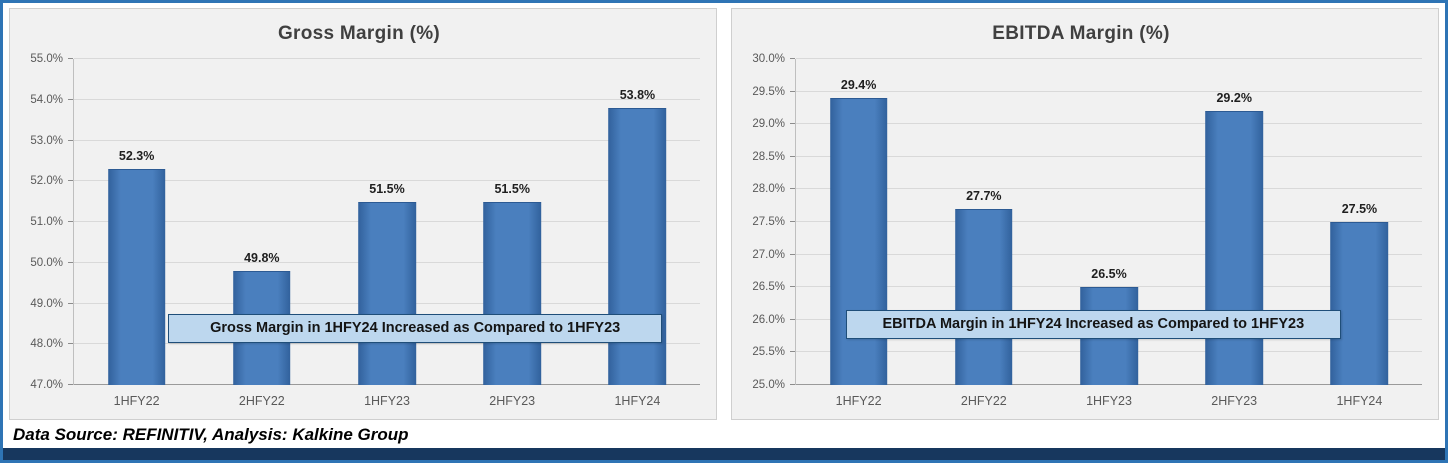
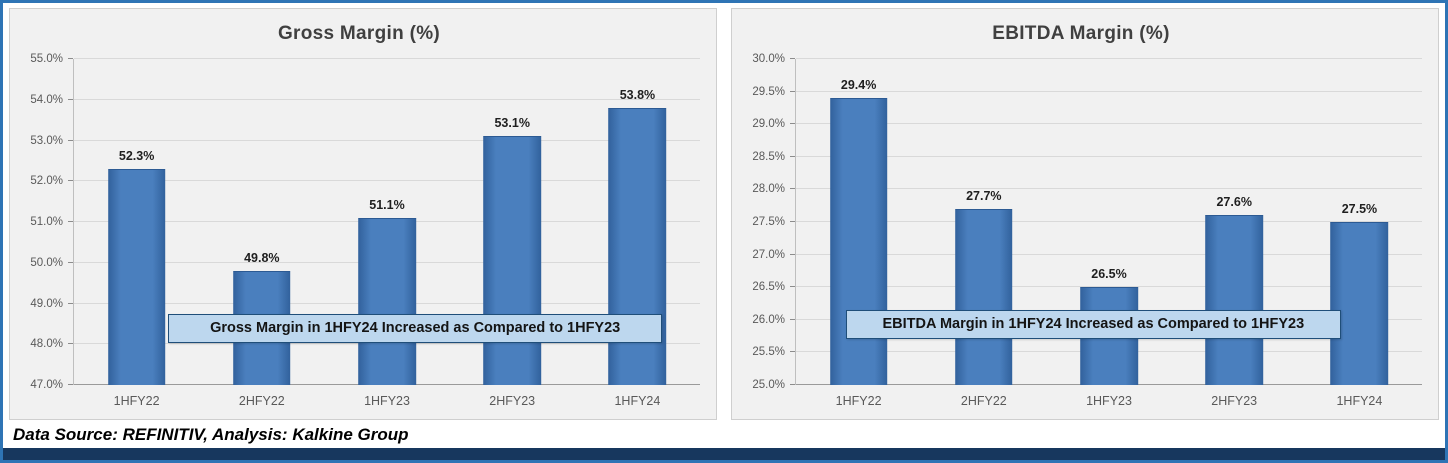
Gross Margin (%)/1HFY23: 51.5% -> 51.1%
Gross Margin (%)/2HFY23: 51.5% -> 53.1%
EBITDA Margin (%)/2HFY23: 29.2% -> 27.6%
